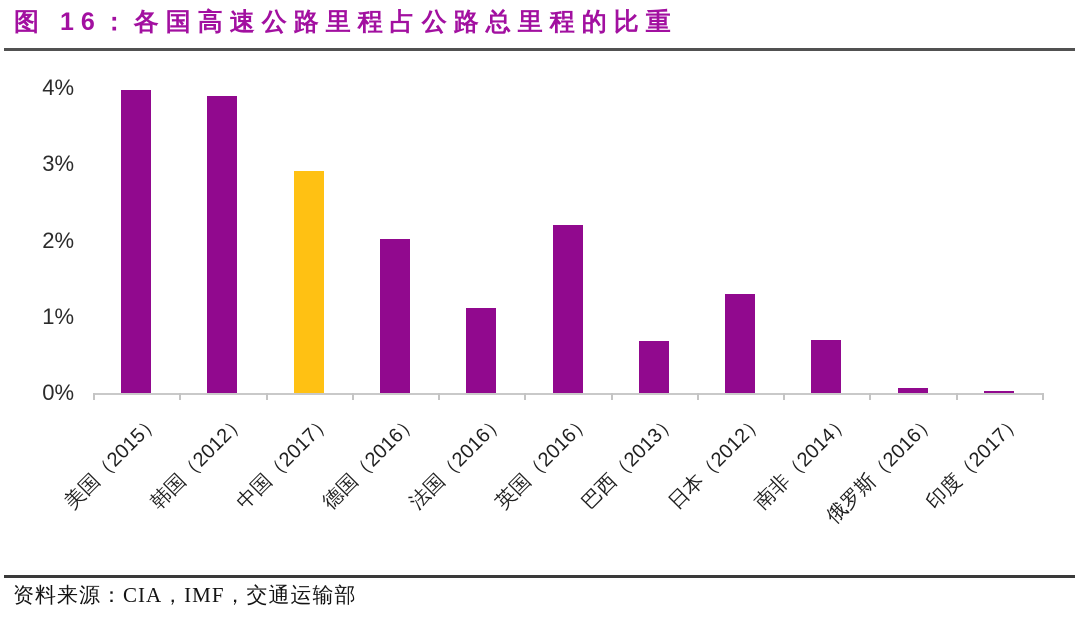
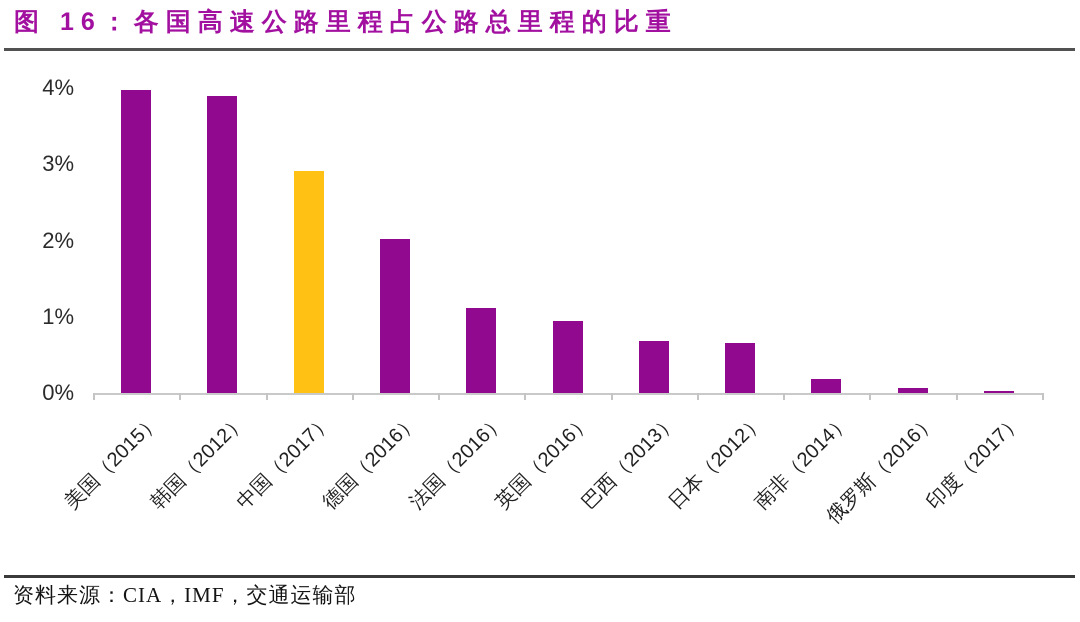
英国（2016）: 2.2% -> 0.9%
日本（2012）: 1.3% -> 0.7%
南非（2014）: 0.7% -> 0.2%
